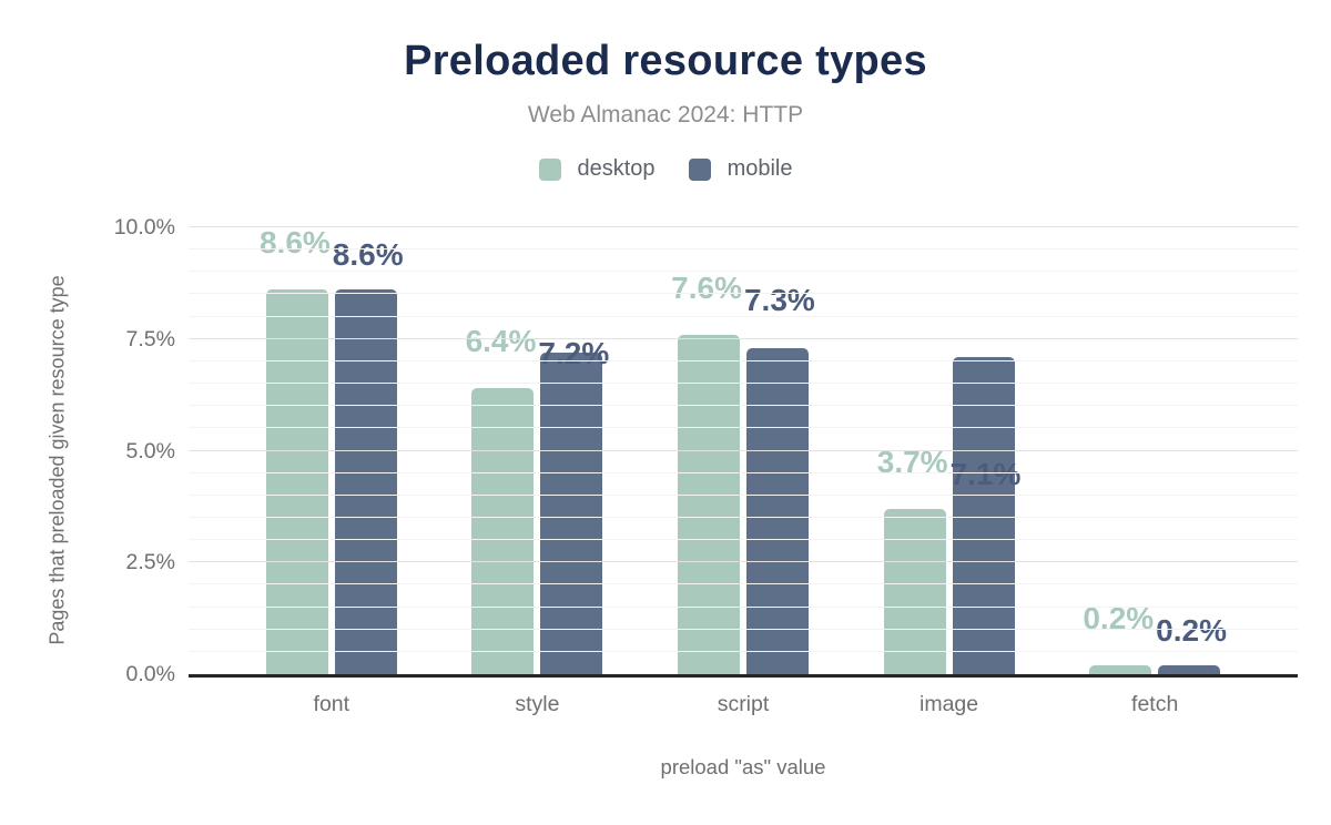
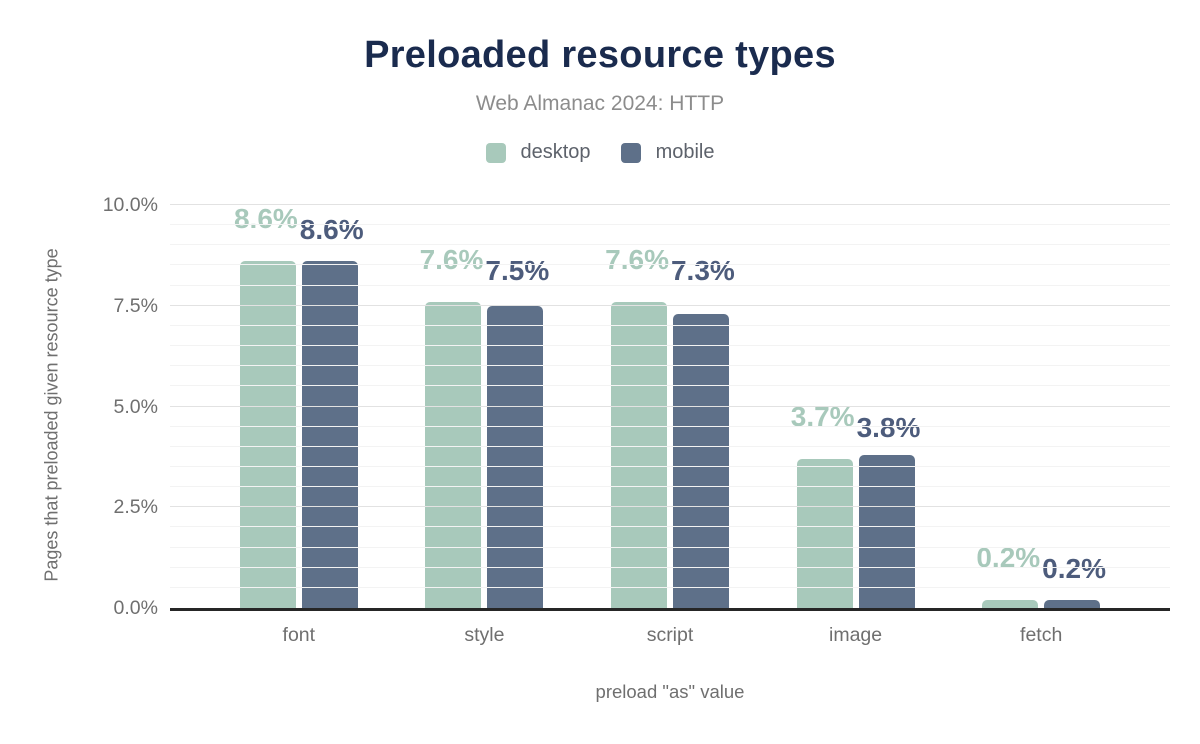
desktop/style: 6.4% -> 7.6%
mobile/style: 7.2% -> 7.5%
mobile/image: 7.1% -> 3.8%
